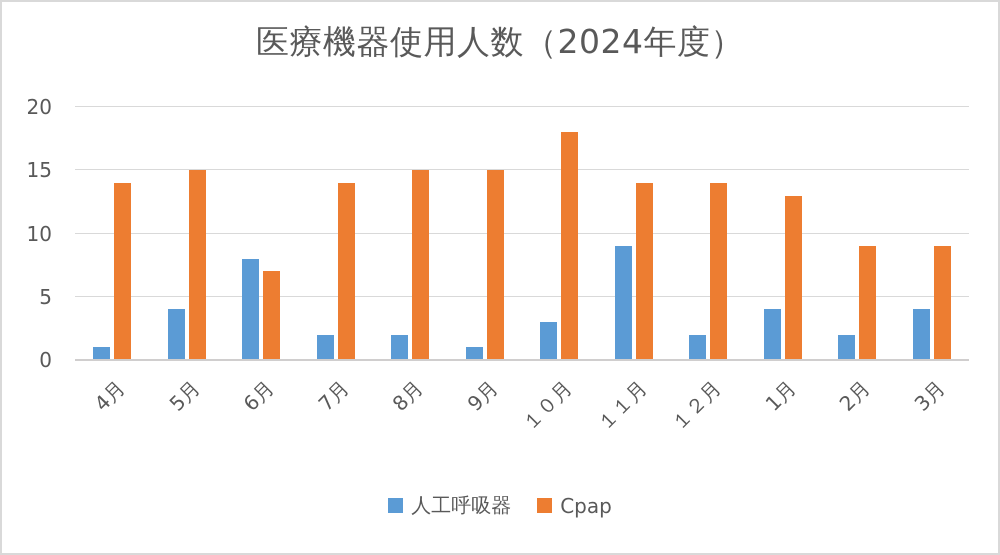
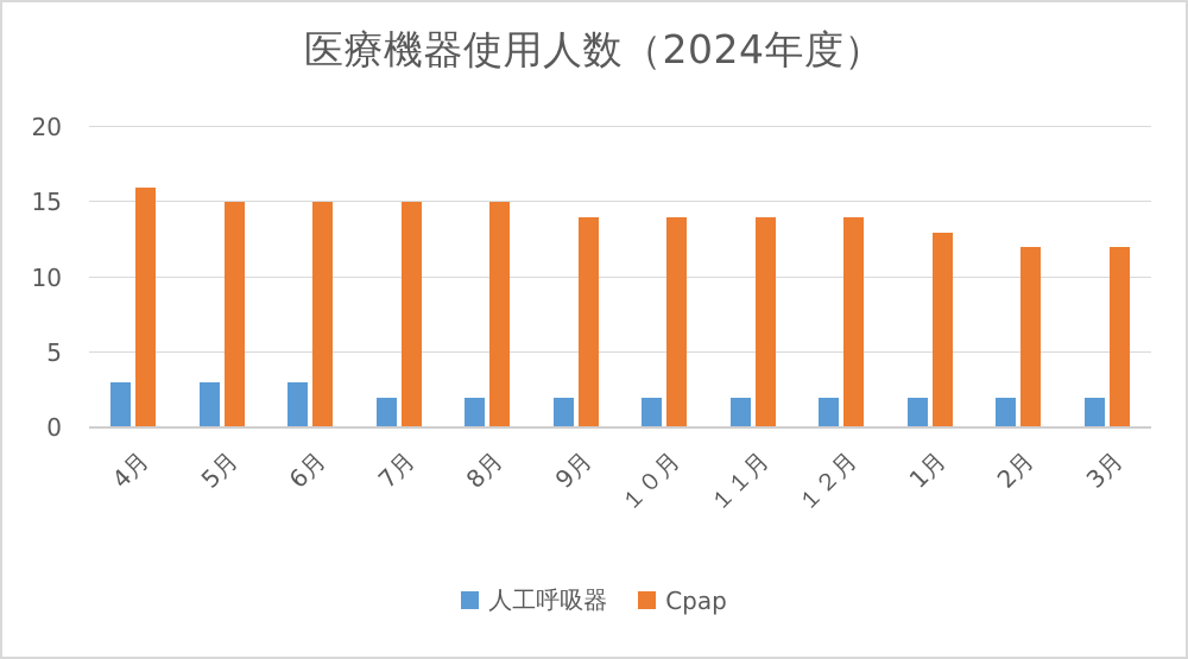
人工呼吸器/4月: 1 -> 3
Cpap/4月: 14 -> 16
人工呼吸器/5月: 4 -> 3
人工呼吸器/6月: 8 -> 3
Cpap/6月: 7 -> 15
Cpap/7月: 14 -> 15
人工呼吸器/9月: 1 -> 2
Cpap/9月: 15 -> 14
人工呼吸器/１０月: 3 -> 2
Cpap/１０月: 18 -> 14
人工呼吸器/１１月: 9 -> 2
人工呼吸器/1月: 4 -> 2
Cpap/2月: 9 -> 12
人工呼吸器/3月: 4 -> 2
Cpap/3月: 9 -> 12
